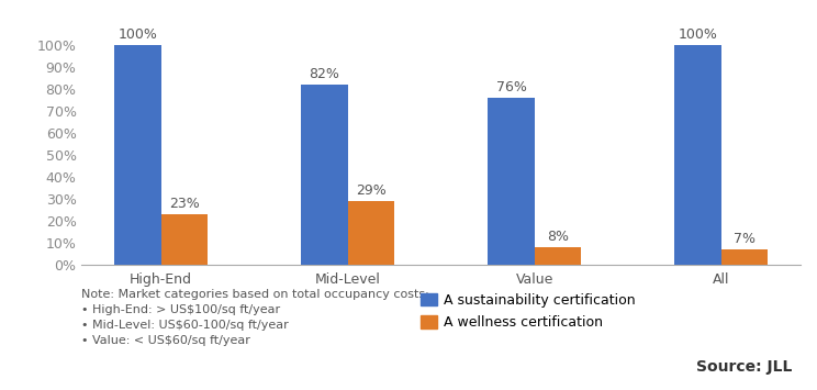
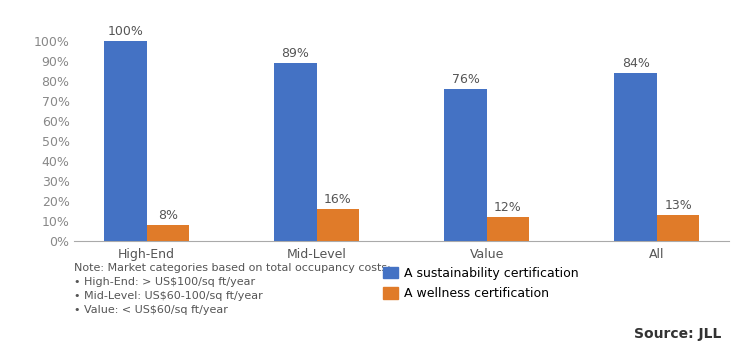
A wellness certification/High-End: 23% -> 8%
A sustainability certification/Mid-Level: 82% -> 89%
A wellness certification/Mid-Level: 29% -> 16%
A wellness certification/Value: 8% -> 12%
A sustainability certification/All: 100% -> 84%
A wellness certification/All: 7% -> 13%
